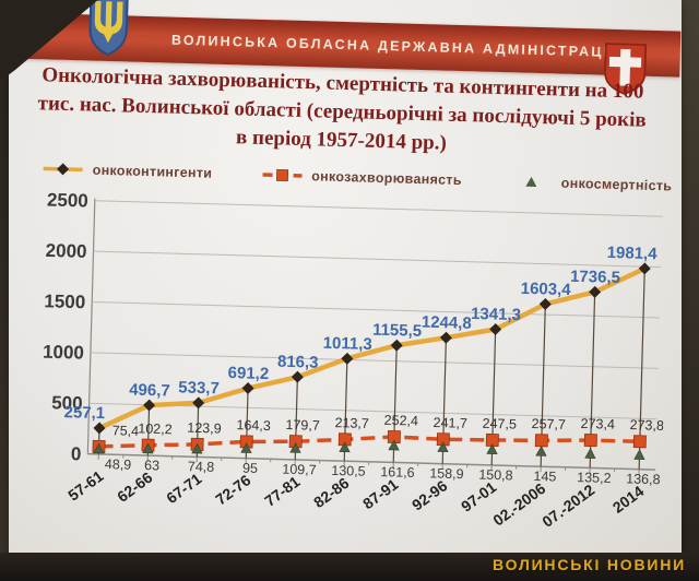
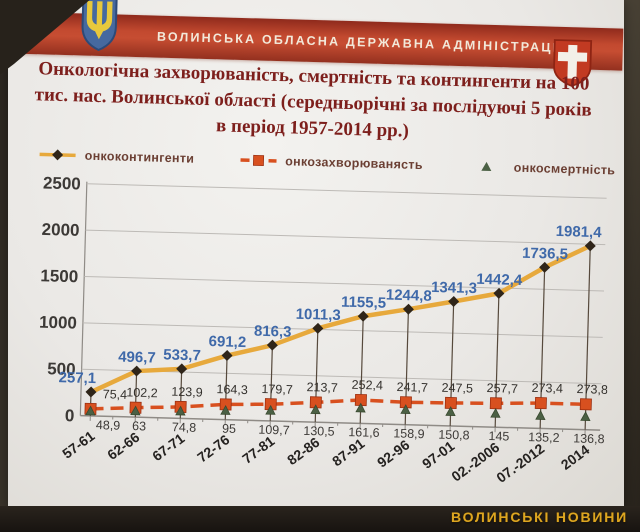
онкоконтингенти/02.-2006: 1603,4 -> 1442,4
